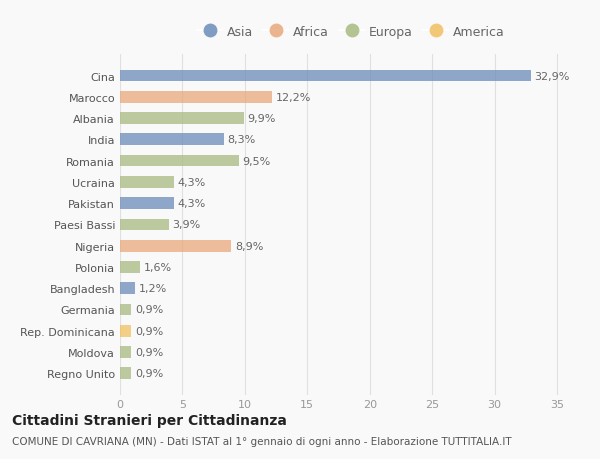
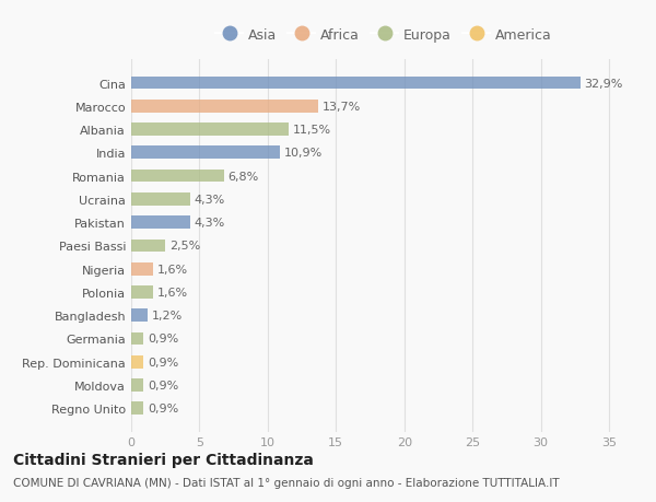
Marocco: 12,2% -> 13,7%
Albania: 9,9% -> 11,5%
India: 8,3% -> 10,9%
Romania: 9,5% -> 6,8%
Paesi Bassi: 3,9% -> 2,5%
Nigeria: 8,9% -> 1,6%
